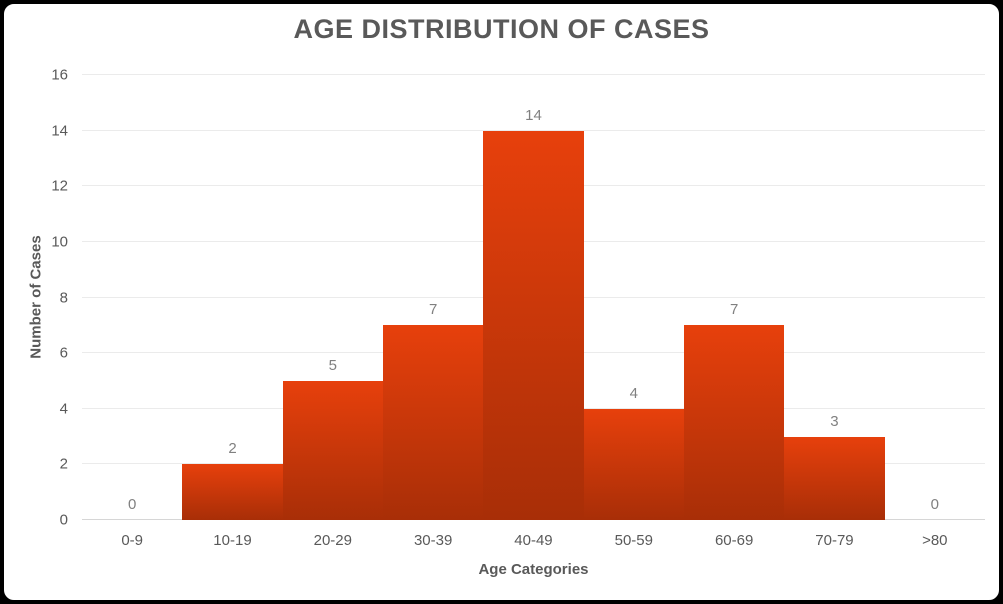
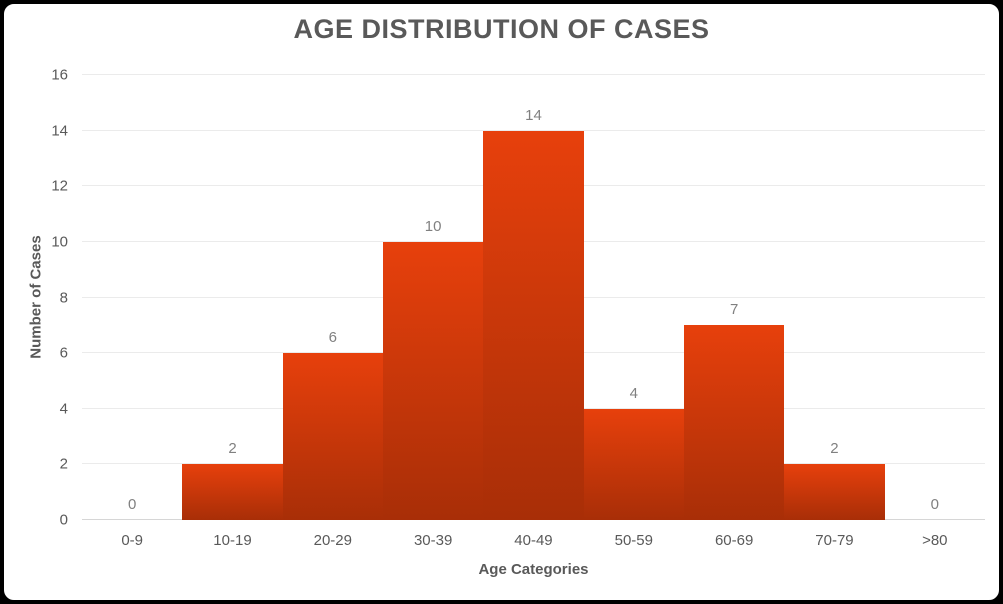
20-29: 5 -> 6
30-39: 7 -> 10
70-79: 3 -> 2
